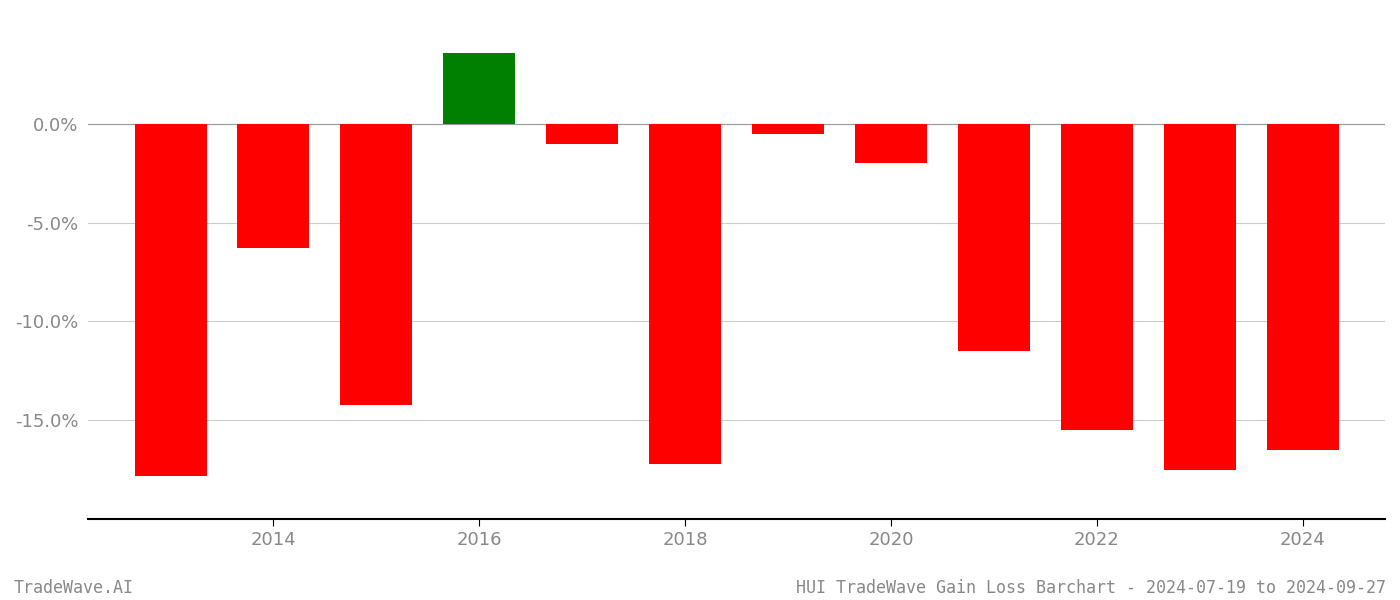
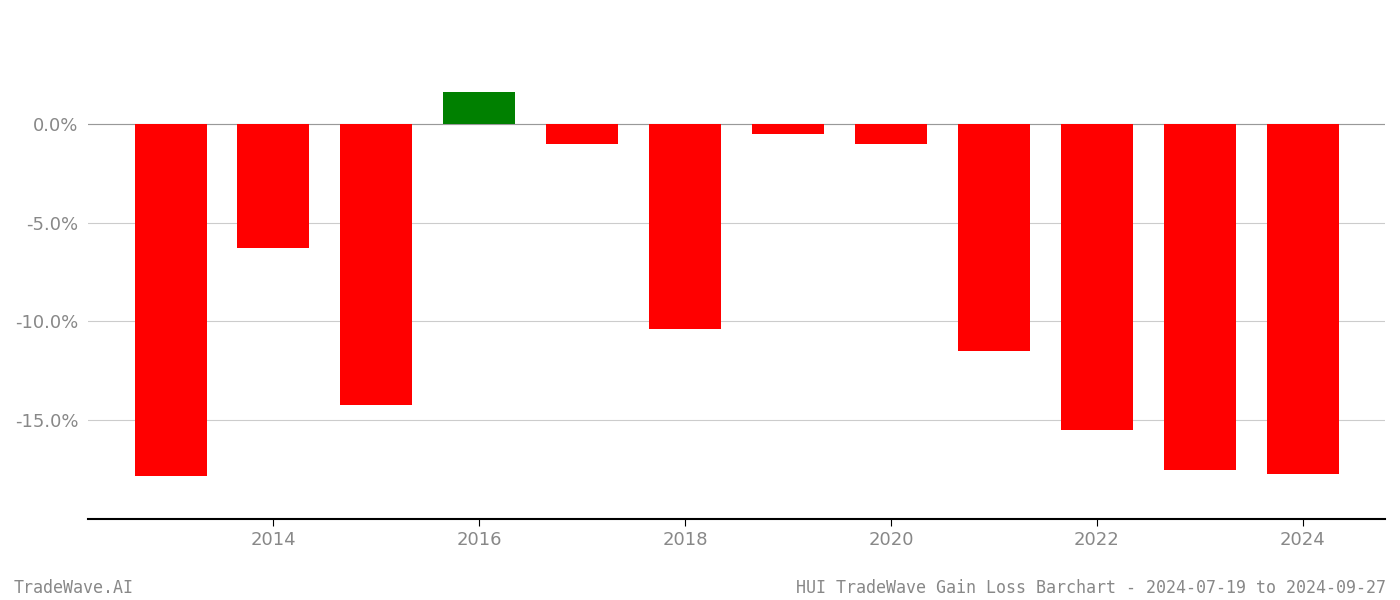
2016: 3.6% -> 1.6%
2018: -17.2% -> -10.4%
2020: -2.0% -> -1.0%
2024: -16.5% -> -17.7%
